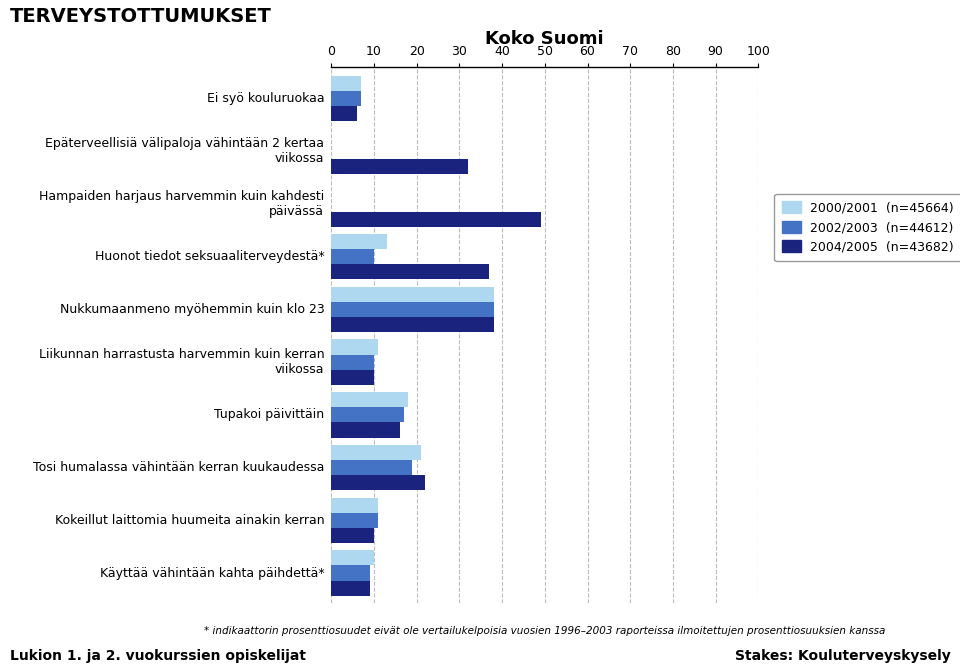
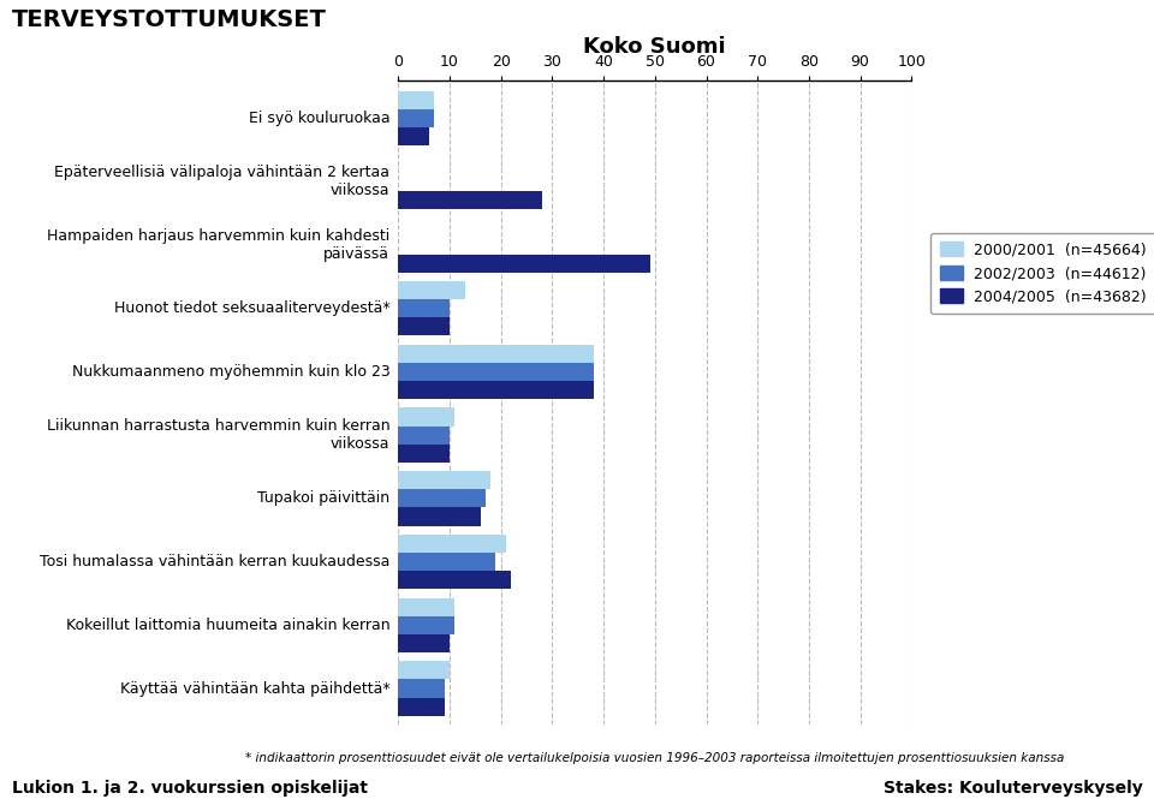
2004/2005 (n=43682)/Epäterveellisiä välipaloja vähintään 2 kertaa viikossa: 32 -> 28
2004/2005 (n=43682)/Huonot tiedot seksuaaliterveydestä*: 37 -> 10
